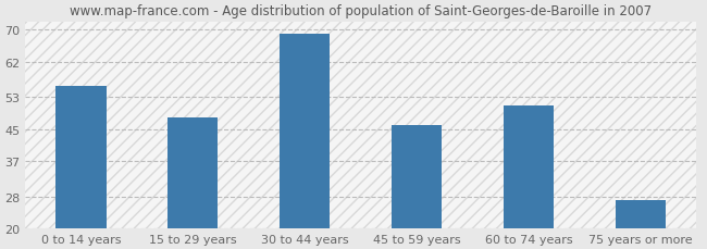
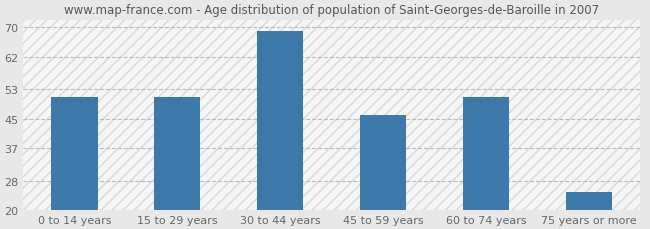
0 to 14 years: 56 -> 51
15 to 29 years: 48 -> 51
75 years or more: 27 -> 25
